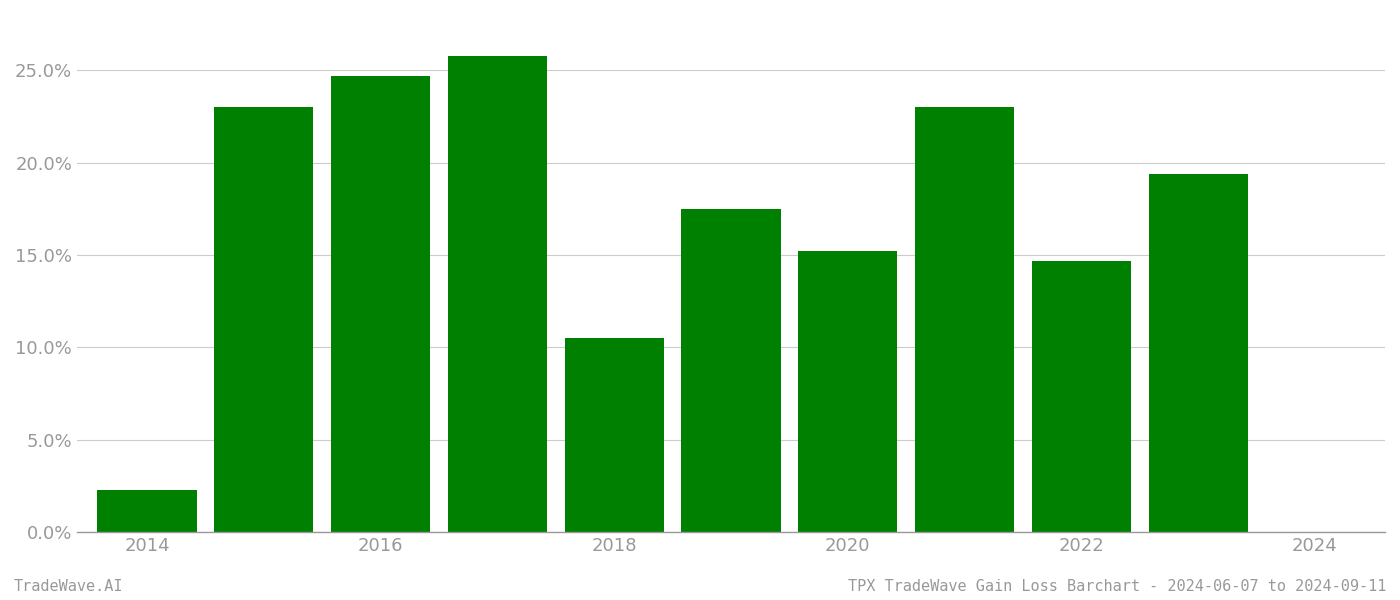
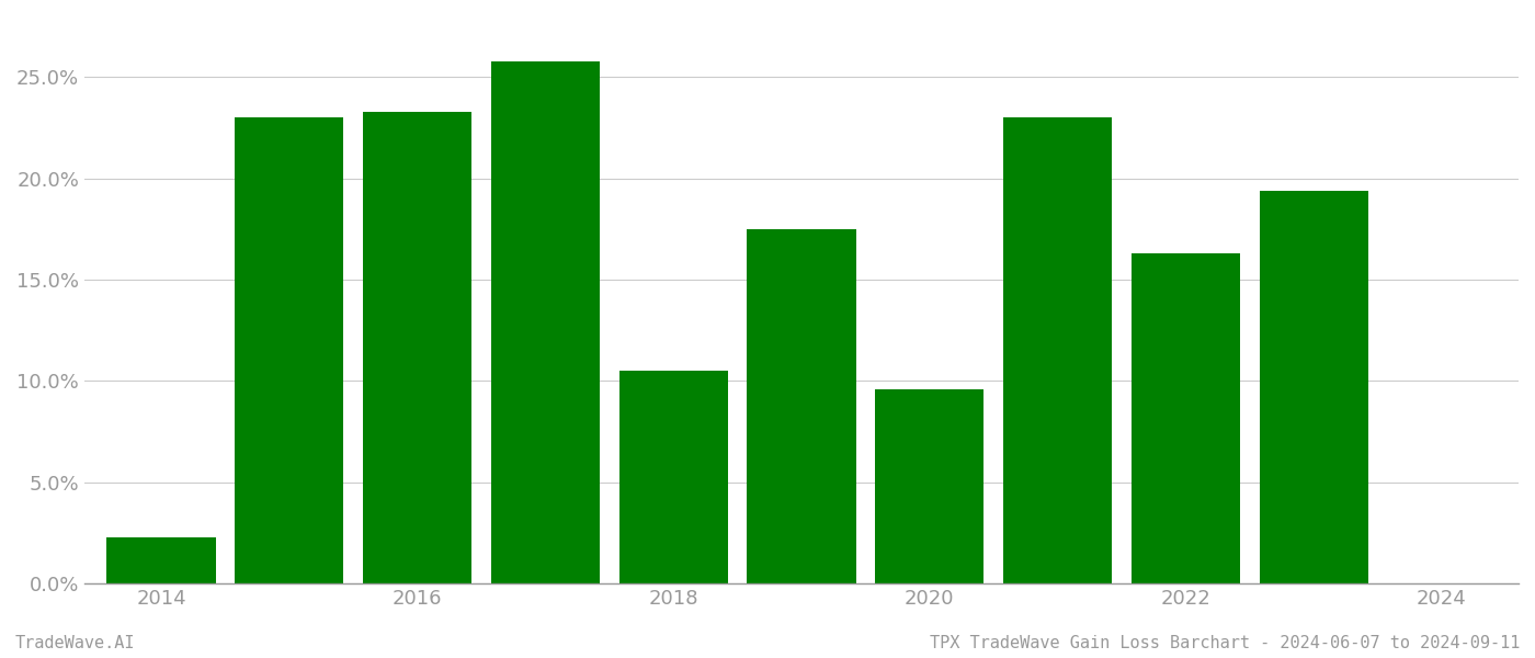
2016: 24.7% -> 23.3%
2020: 15.2% -> 9.6%
2022: 14.7% -> 16.3%
